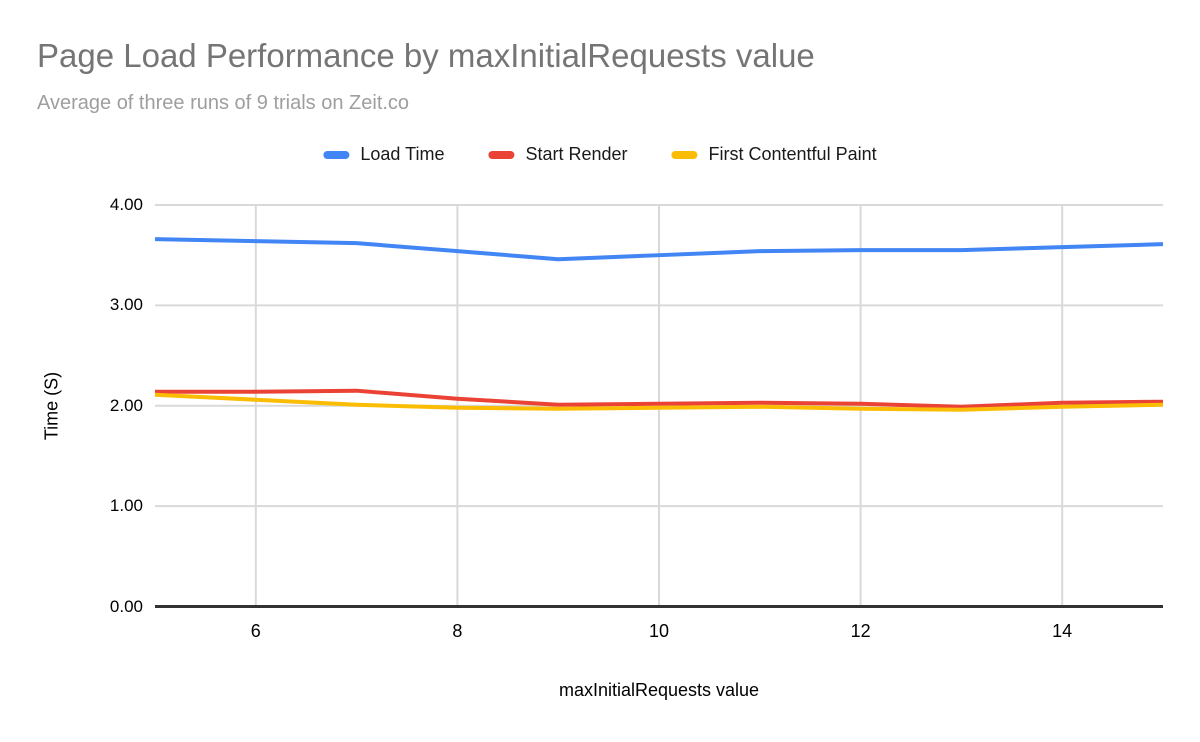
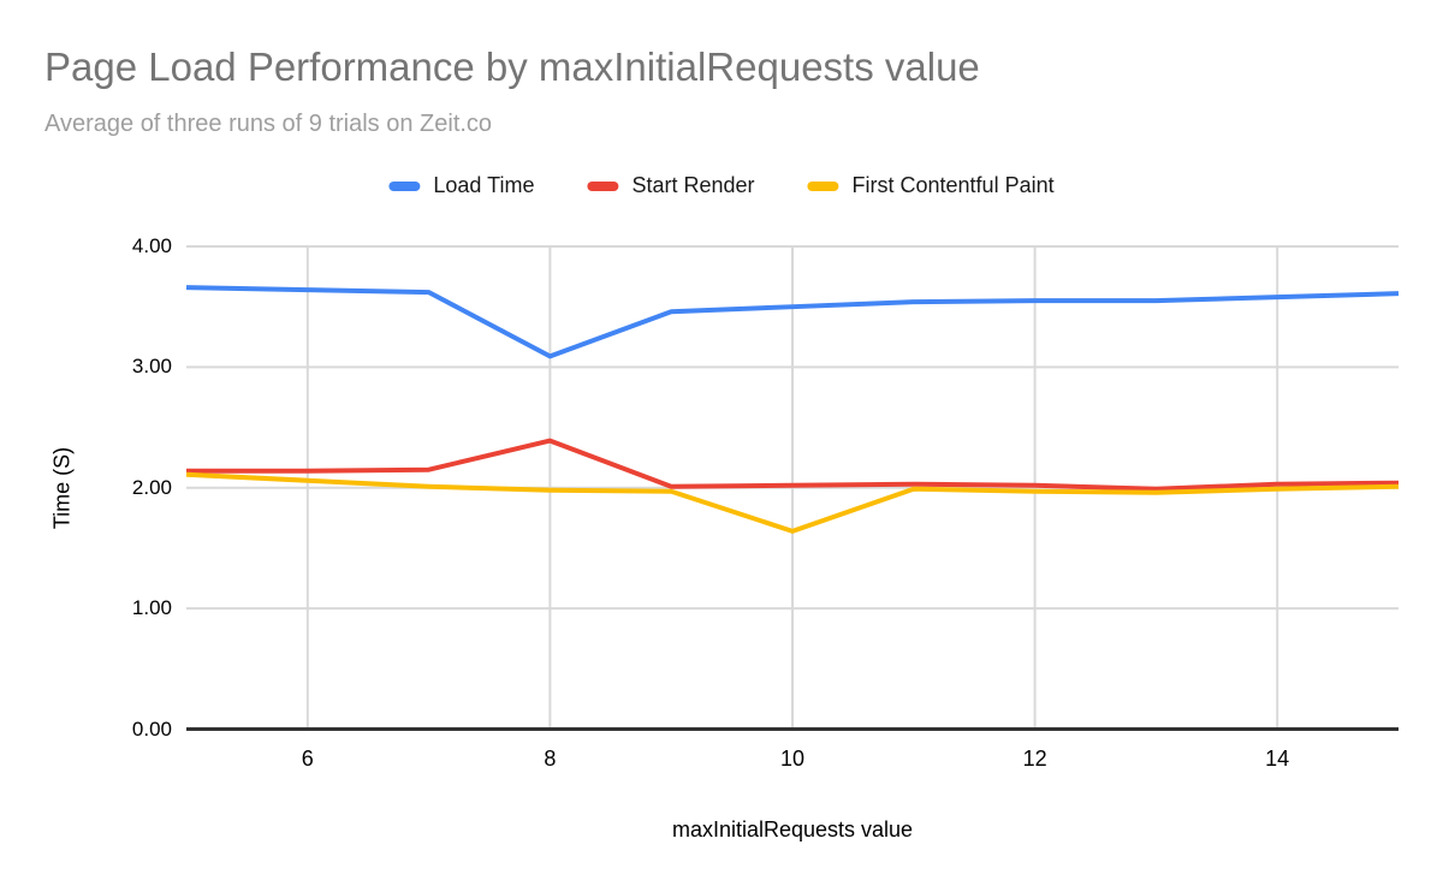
Load Time/8: 3.54 -> 3.09
Start Render/8: 2.07 -> 2.39
First Contentful Paint/10: 1.98 -> 1.64
